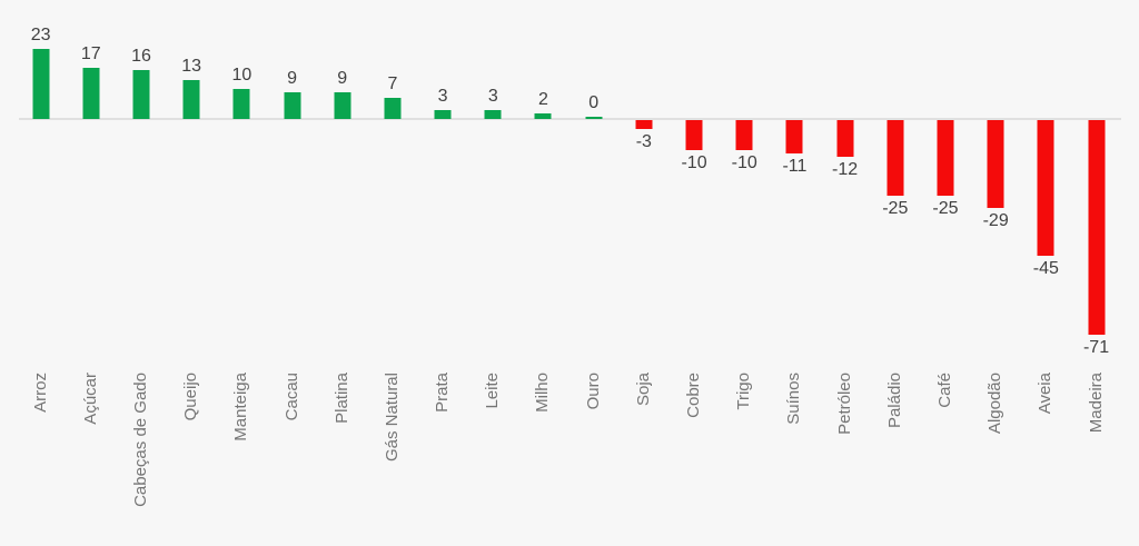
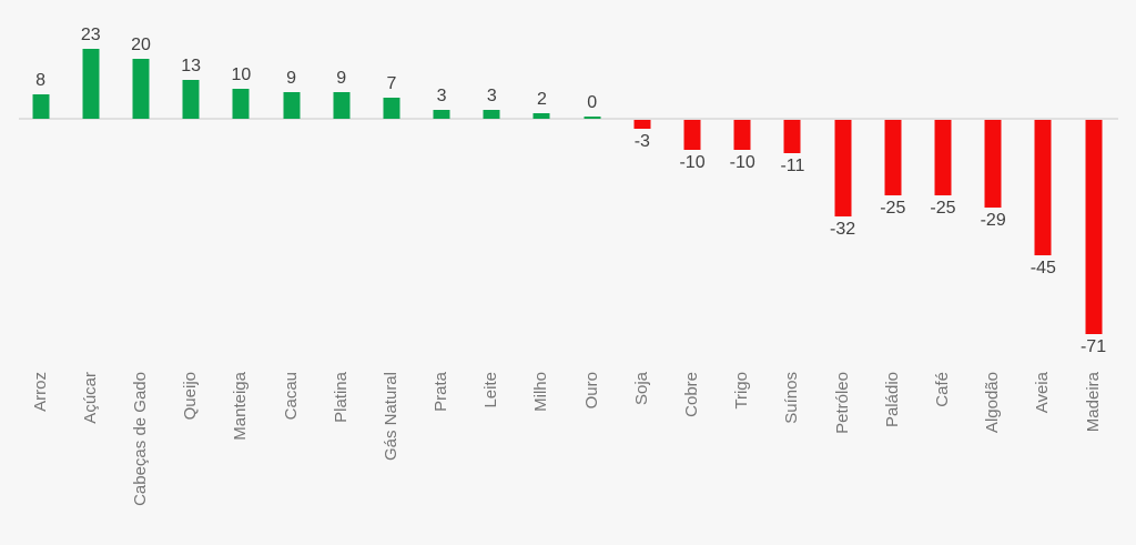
Arroz: 23 -> 8
Açúcar: 17 -> 23
Cabeças de Gado: 16 -> 20
Petróleo: -12 -> -32
